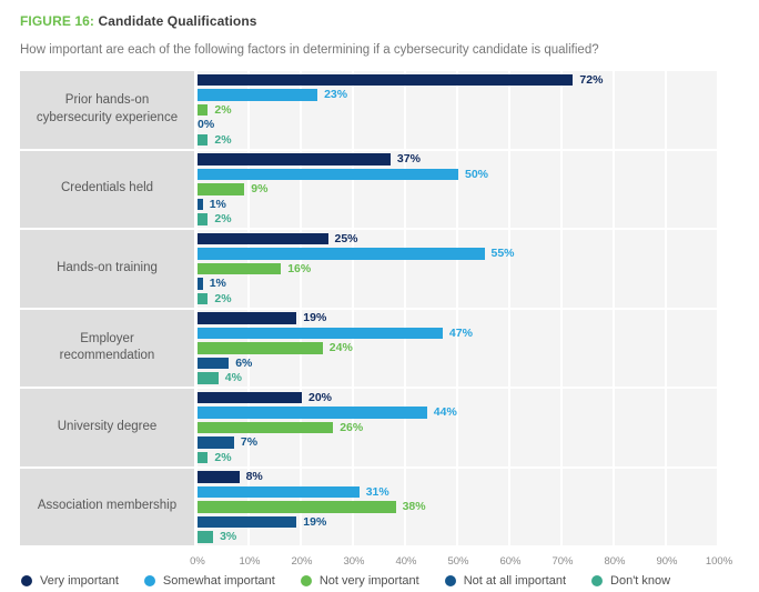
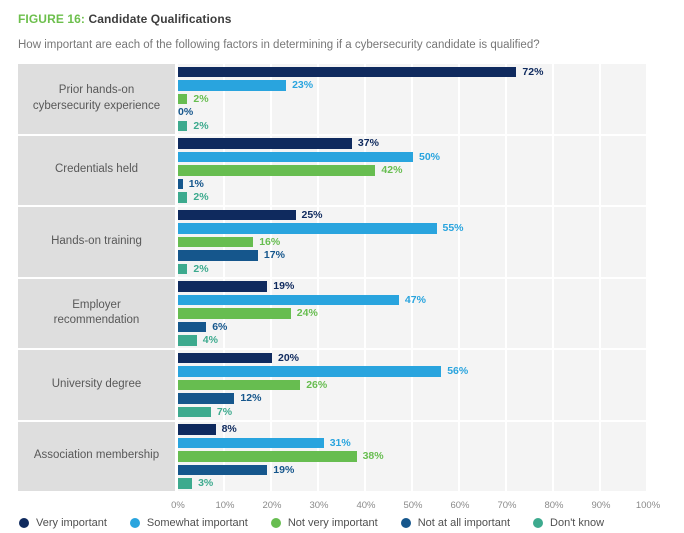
Not very important/Credentials held: 9% -> 42%
Not at all important/Hands-on training: 1% -> 17%
Somewhat important/University degree: 44% -> 56%
Not at all important/University degree: 7% -> 12%
Don't know/University degree: 2% -> 7%
